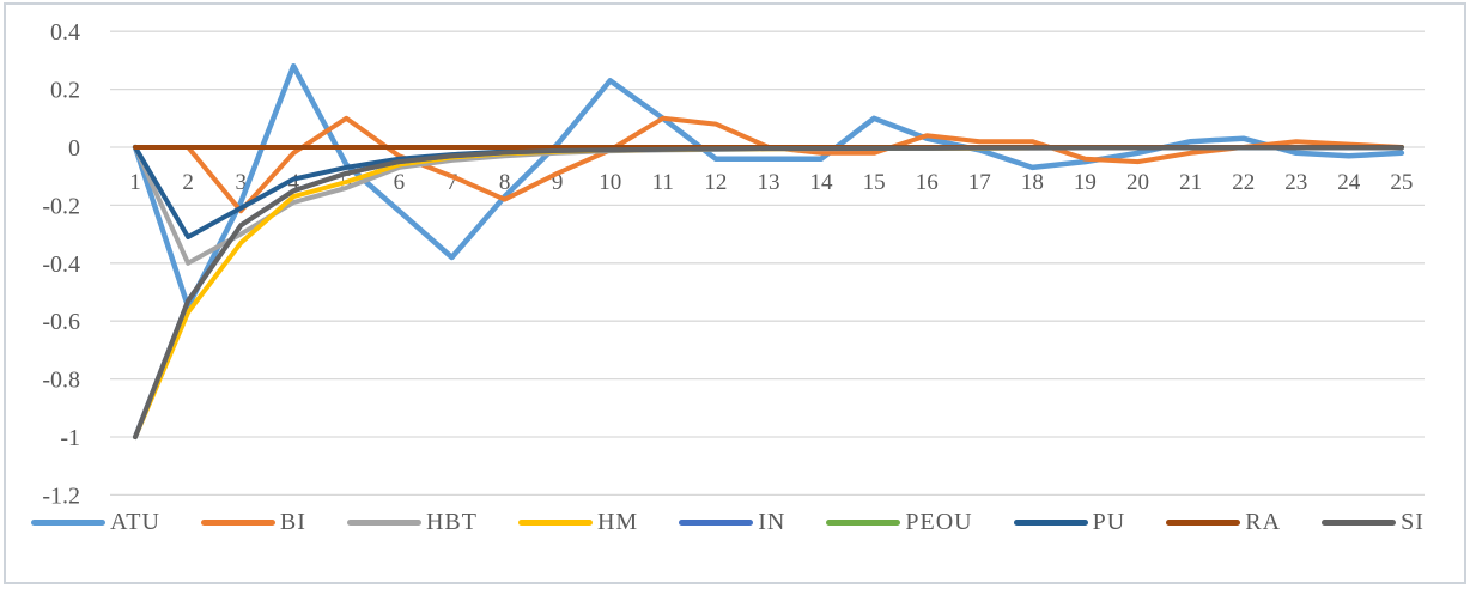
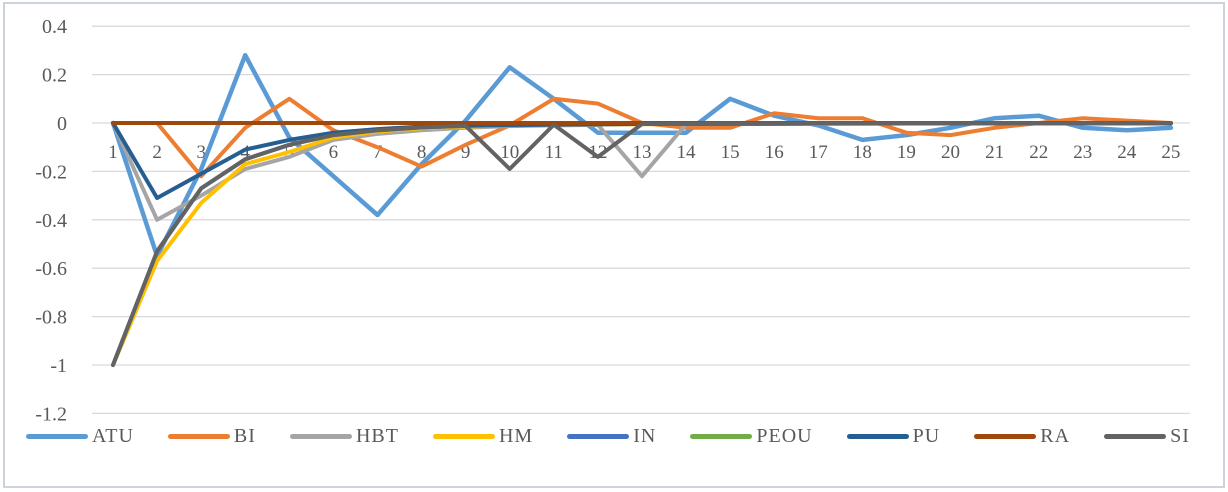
SI/10: -0.01 -> -0.19
SI/12: -0.01 -> -0.14
HBT/13: -0.01 -> -0.22
